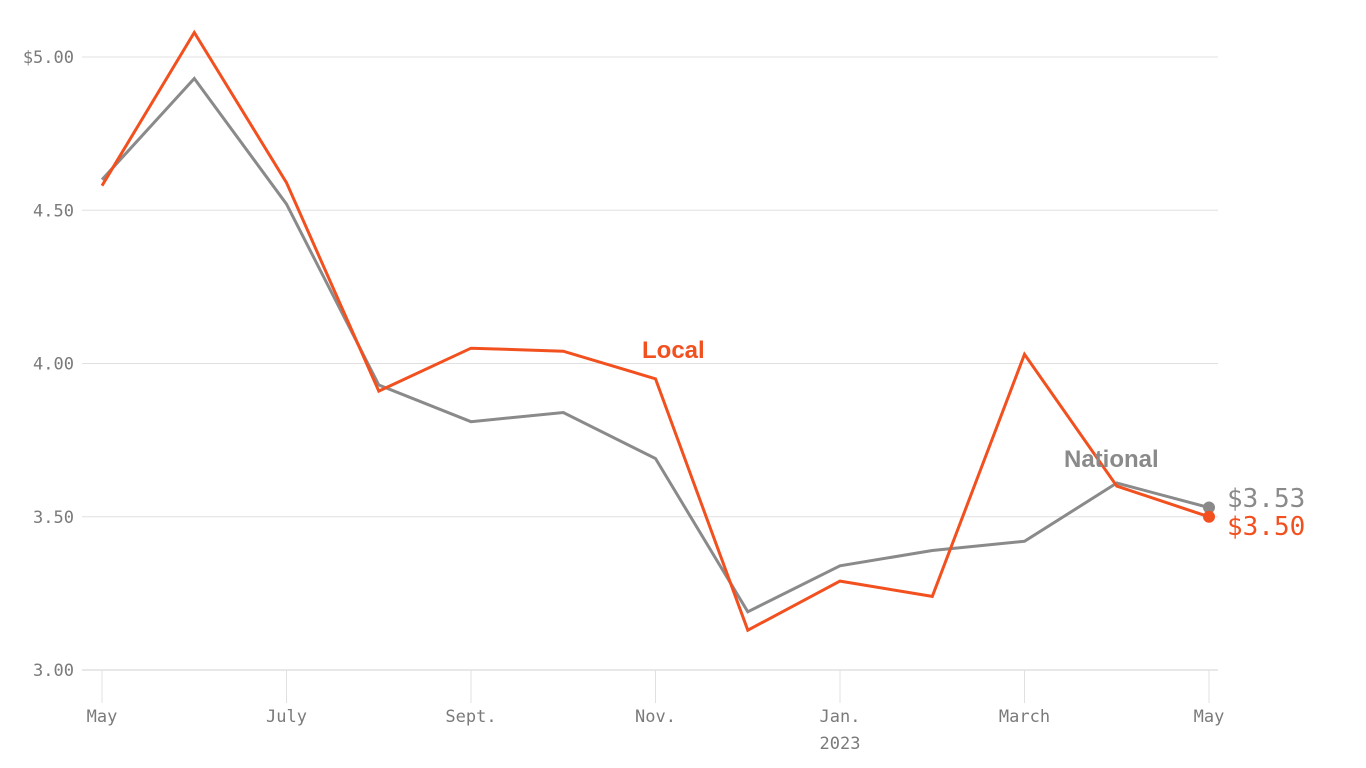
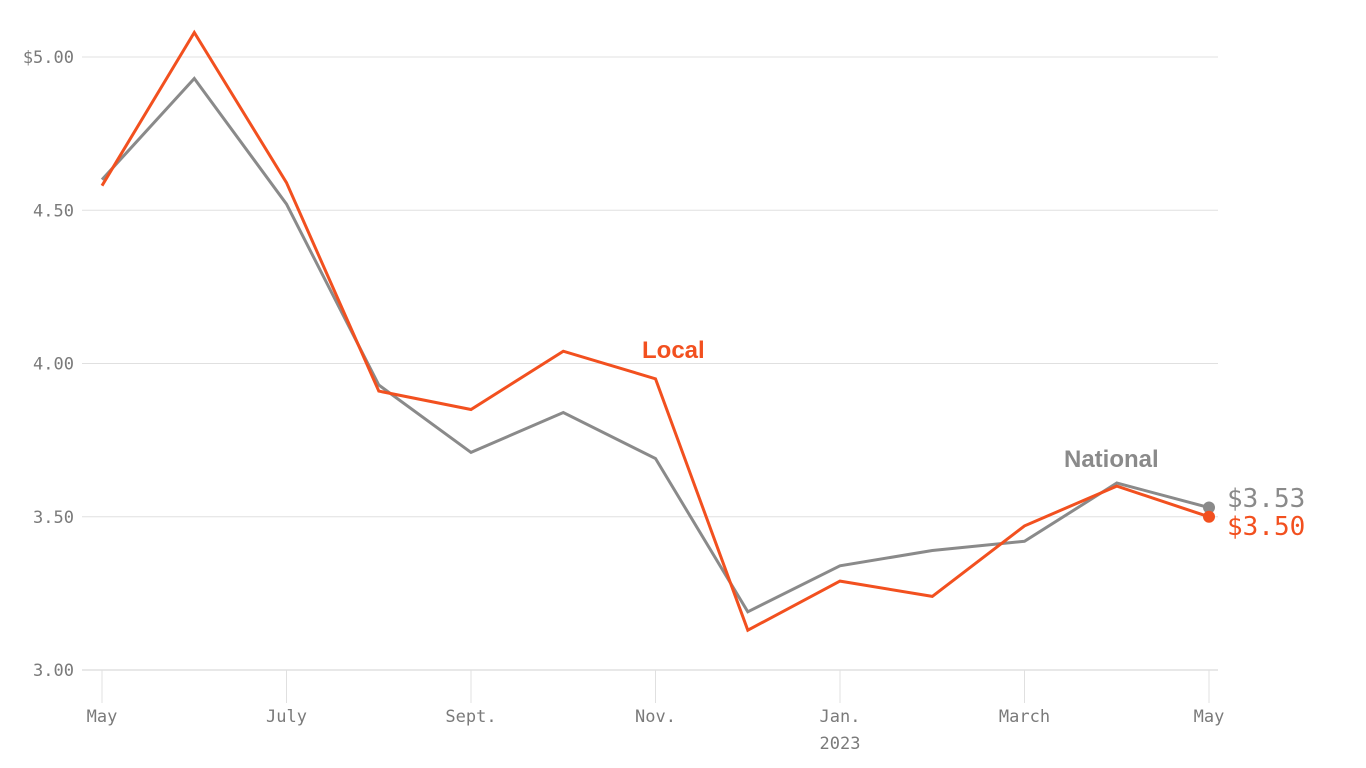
National/Sept.: $3.81 -> $3.71
Local/Sept.: $4.05 -> $3.85
Local/March: $4.03 -> $3.47
